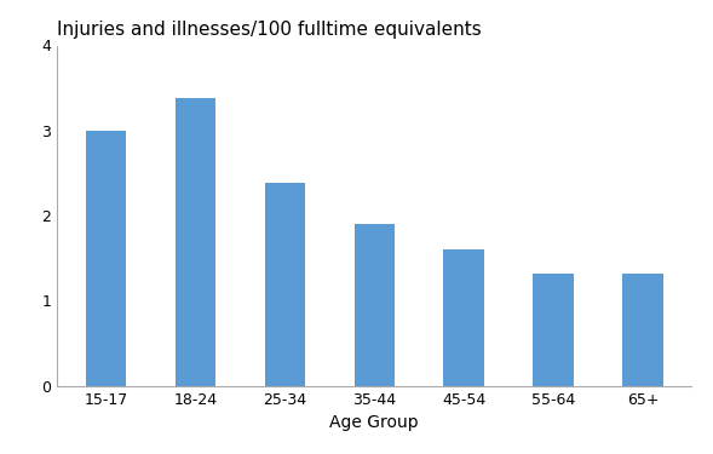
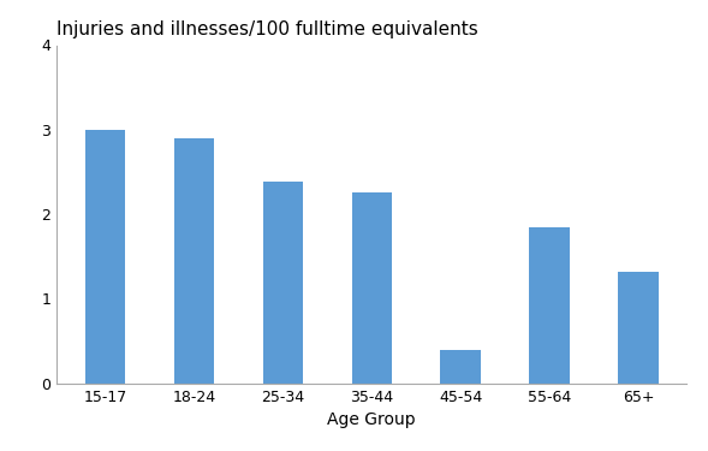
18-24: 3.38 -> 2.90
35-44: 1.90 -> 2.26
45-54: 1.61 -> 0.40
55-64: 1.32 -> 1.84
